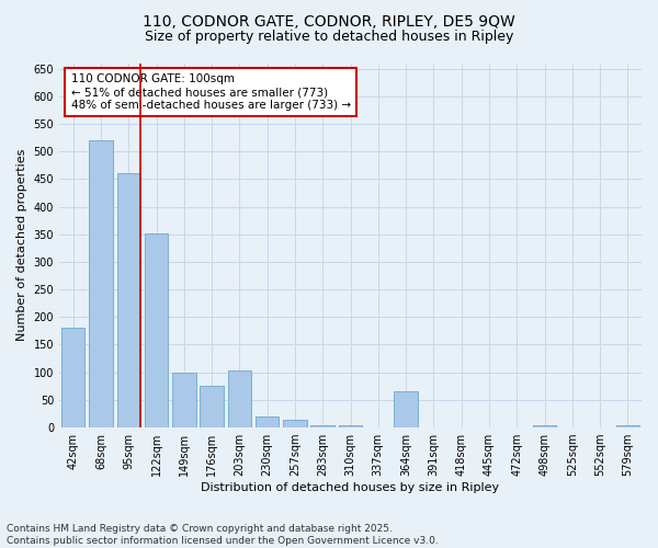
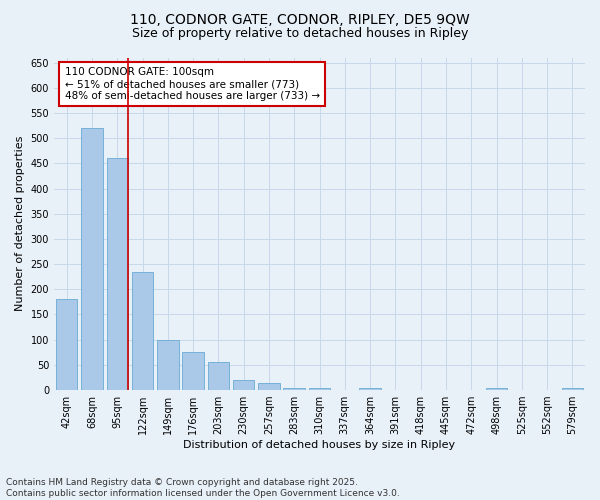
122sqm: 352 -> 235
203sqm: 104 -> 55
364sqm: 66 -> 5
